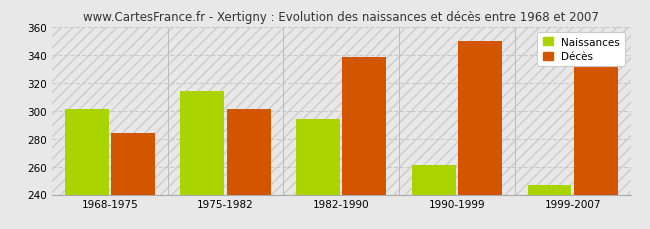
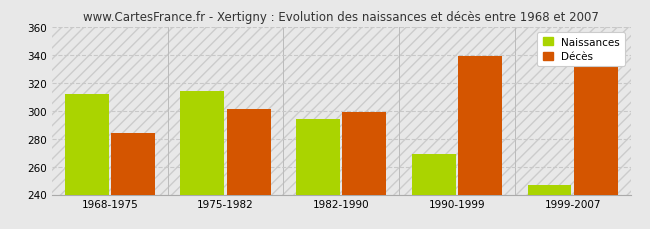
Naissances/1968-1975: 301 -> 312
Décès/1982-1990: 338 -> 299
Naissances/1990-1999: 261 -> 269
Décès/1990-1999: 350 -> 339
